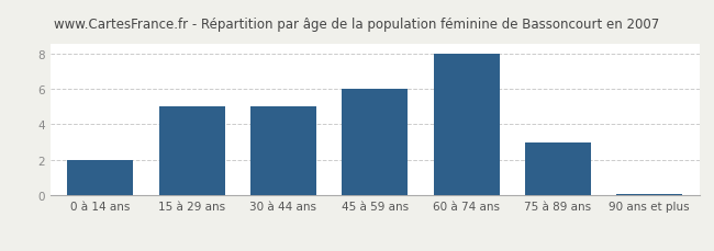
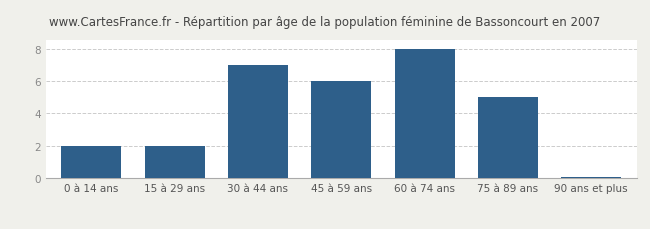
15 à 29 ans: 5.0 -> 2.0
30 à 44 ans: 5.0 -> 7.0
75 à 89 ans: 3.0 -> 5.0
